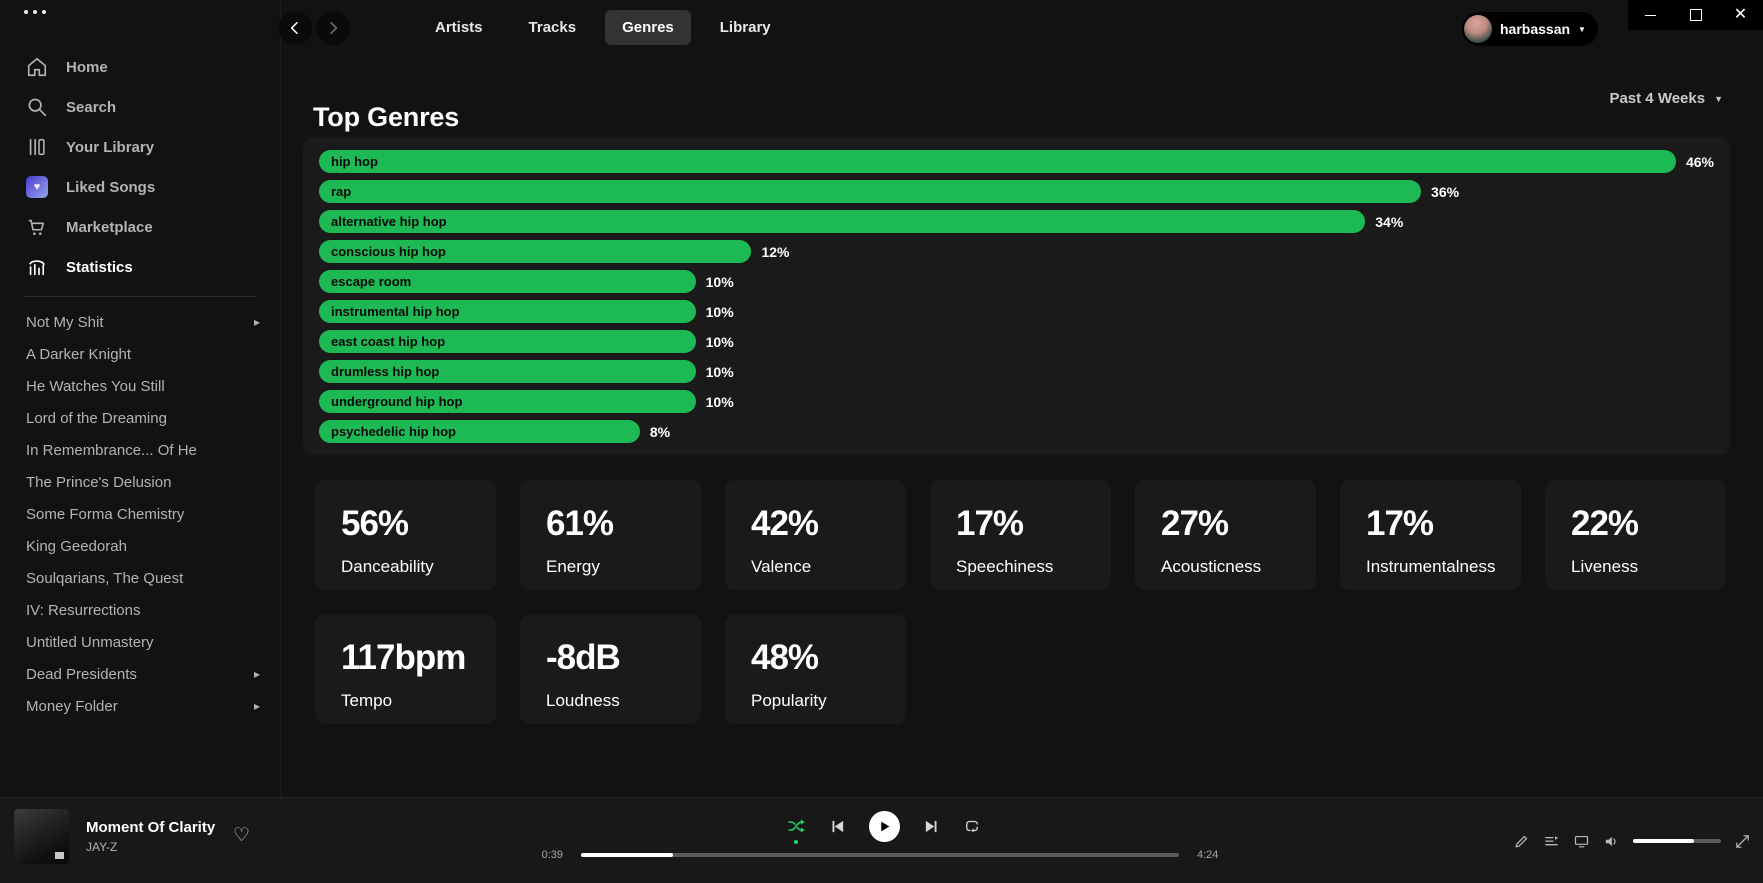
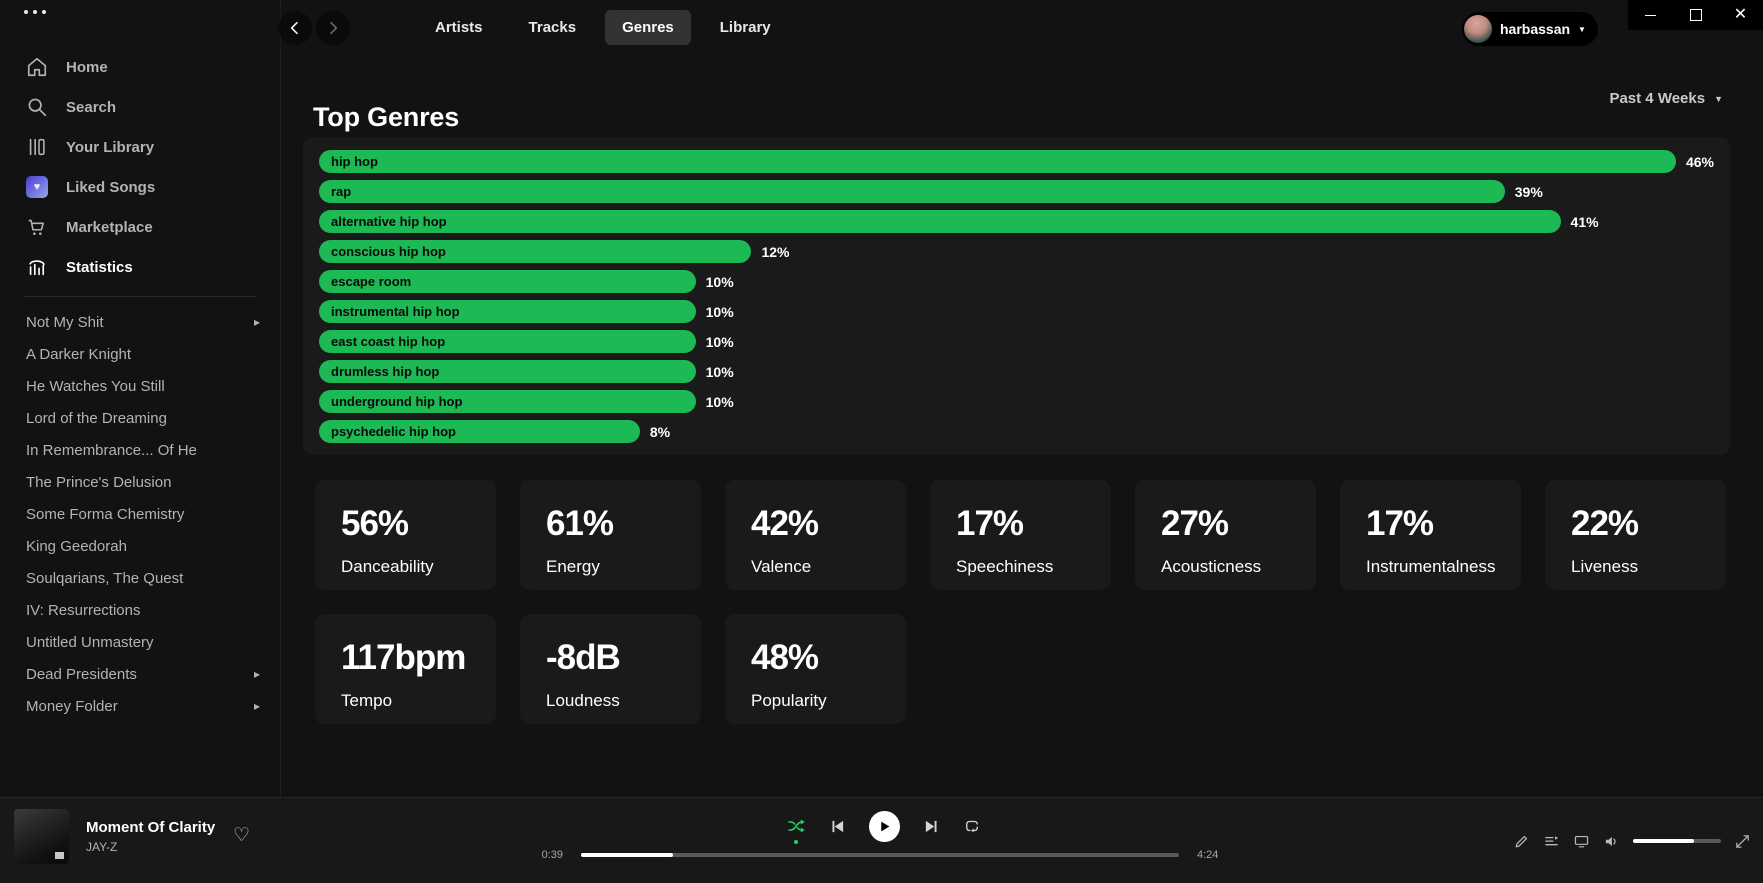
rap: 36% -> 39%
alternative hip hop: 34% -> 41%
